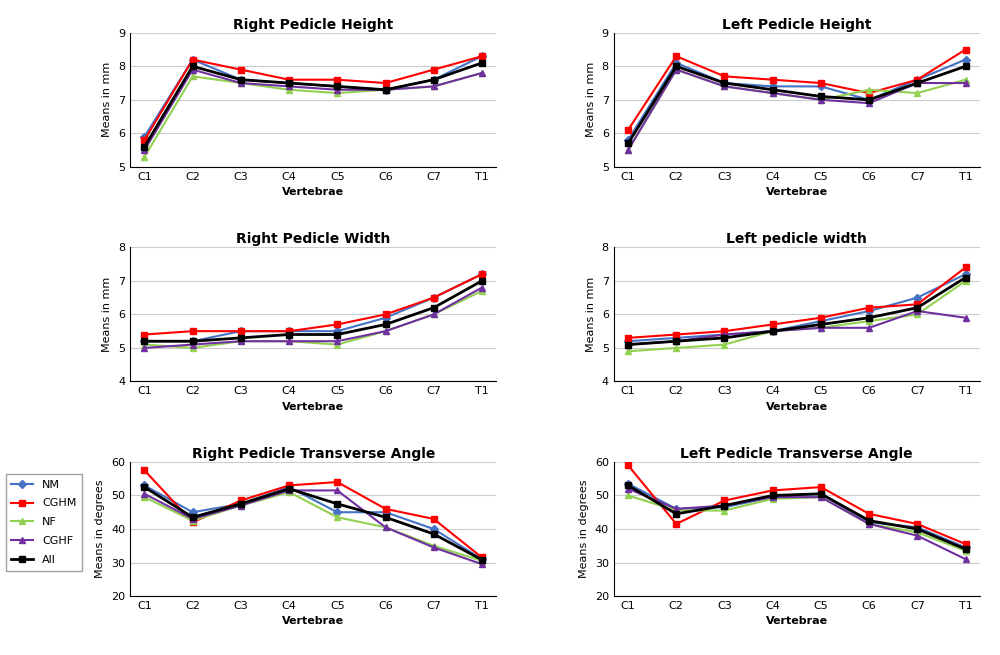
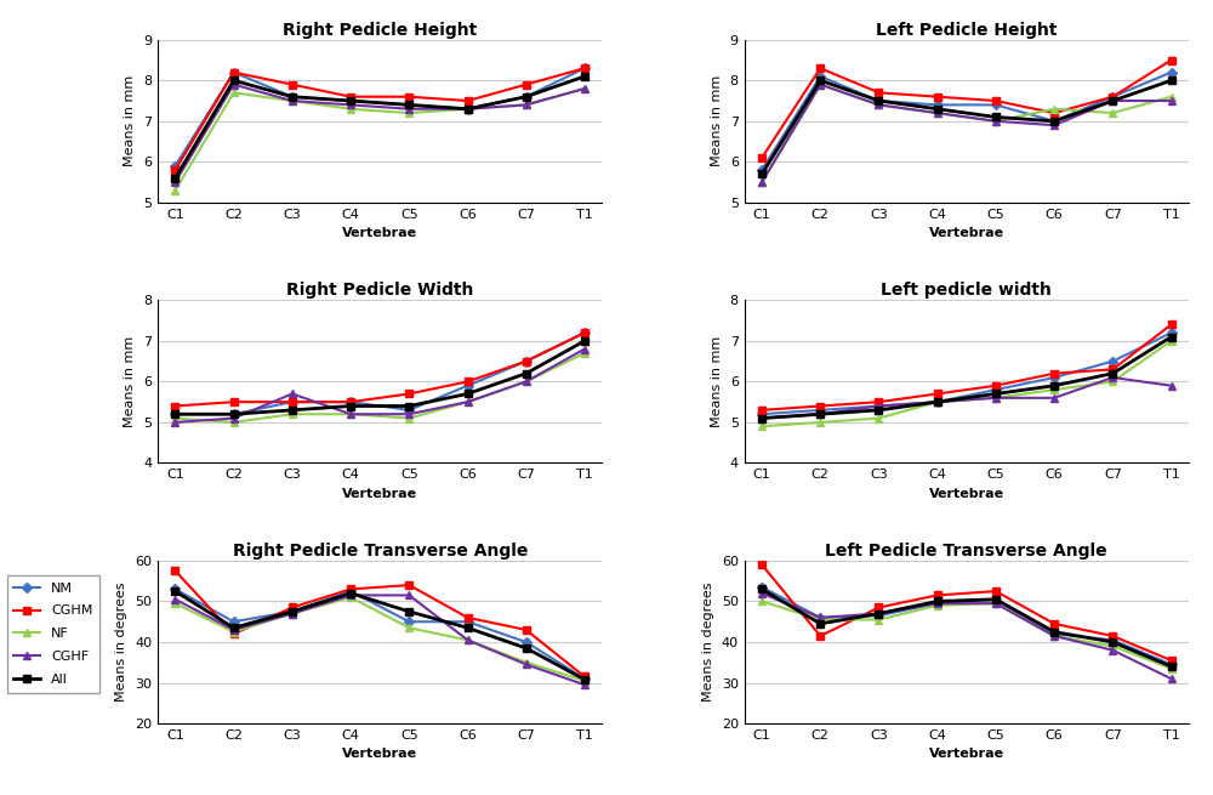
Right Pedicle Width/CGHF/C3: 5.2 -> 5.7
Right Pedicle Width/NM/C5: 5.5 -> 5.3
